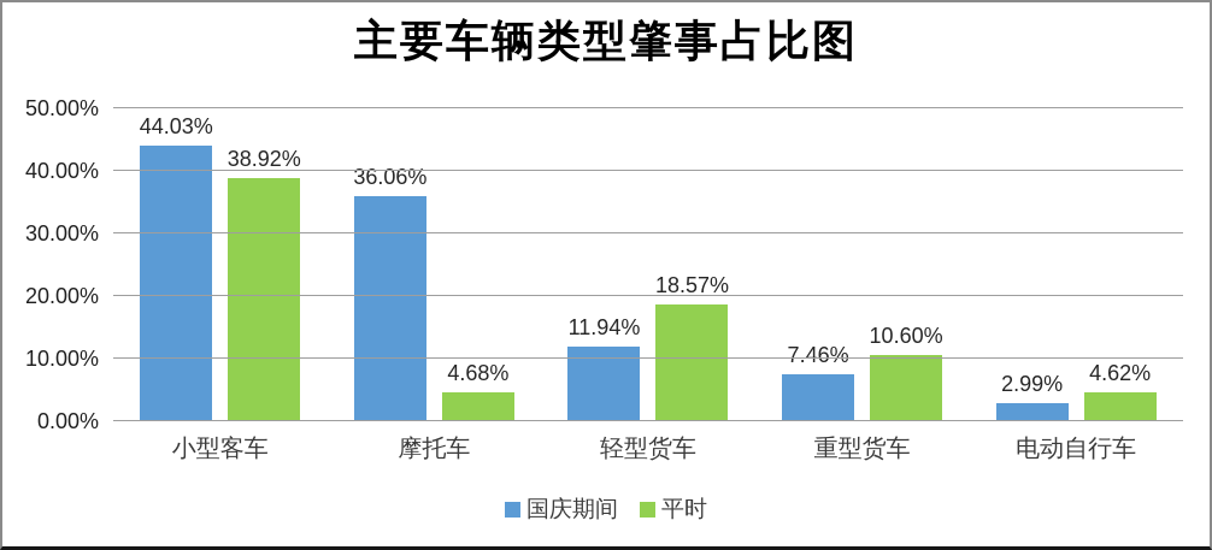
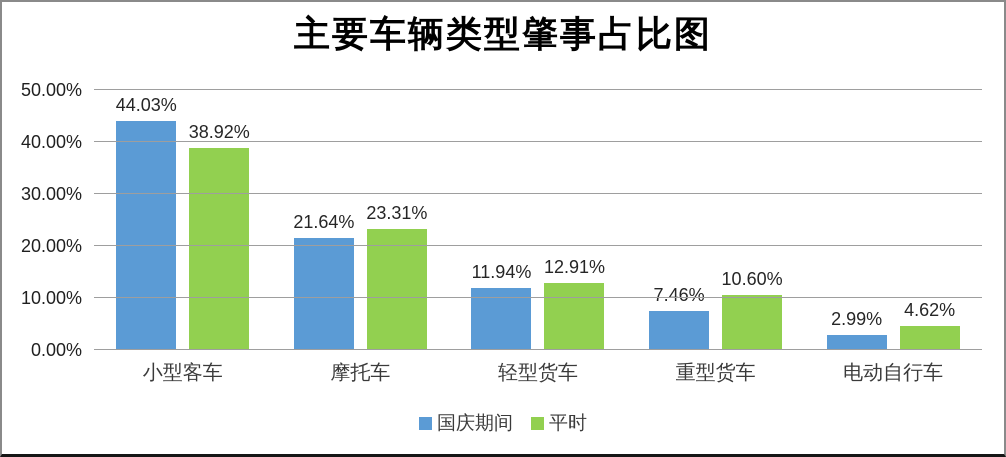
国庆期间/摩托车: 36.06% -> 21.64%
平时/摩托车: 4.68% -> 23.31%
平时/轻型货车: 18.57% -> 12.91%
